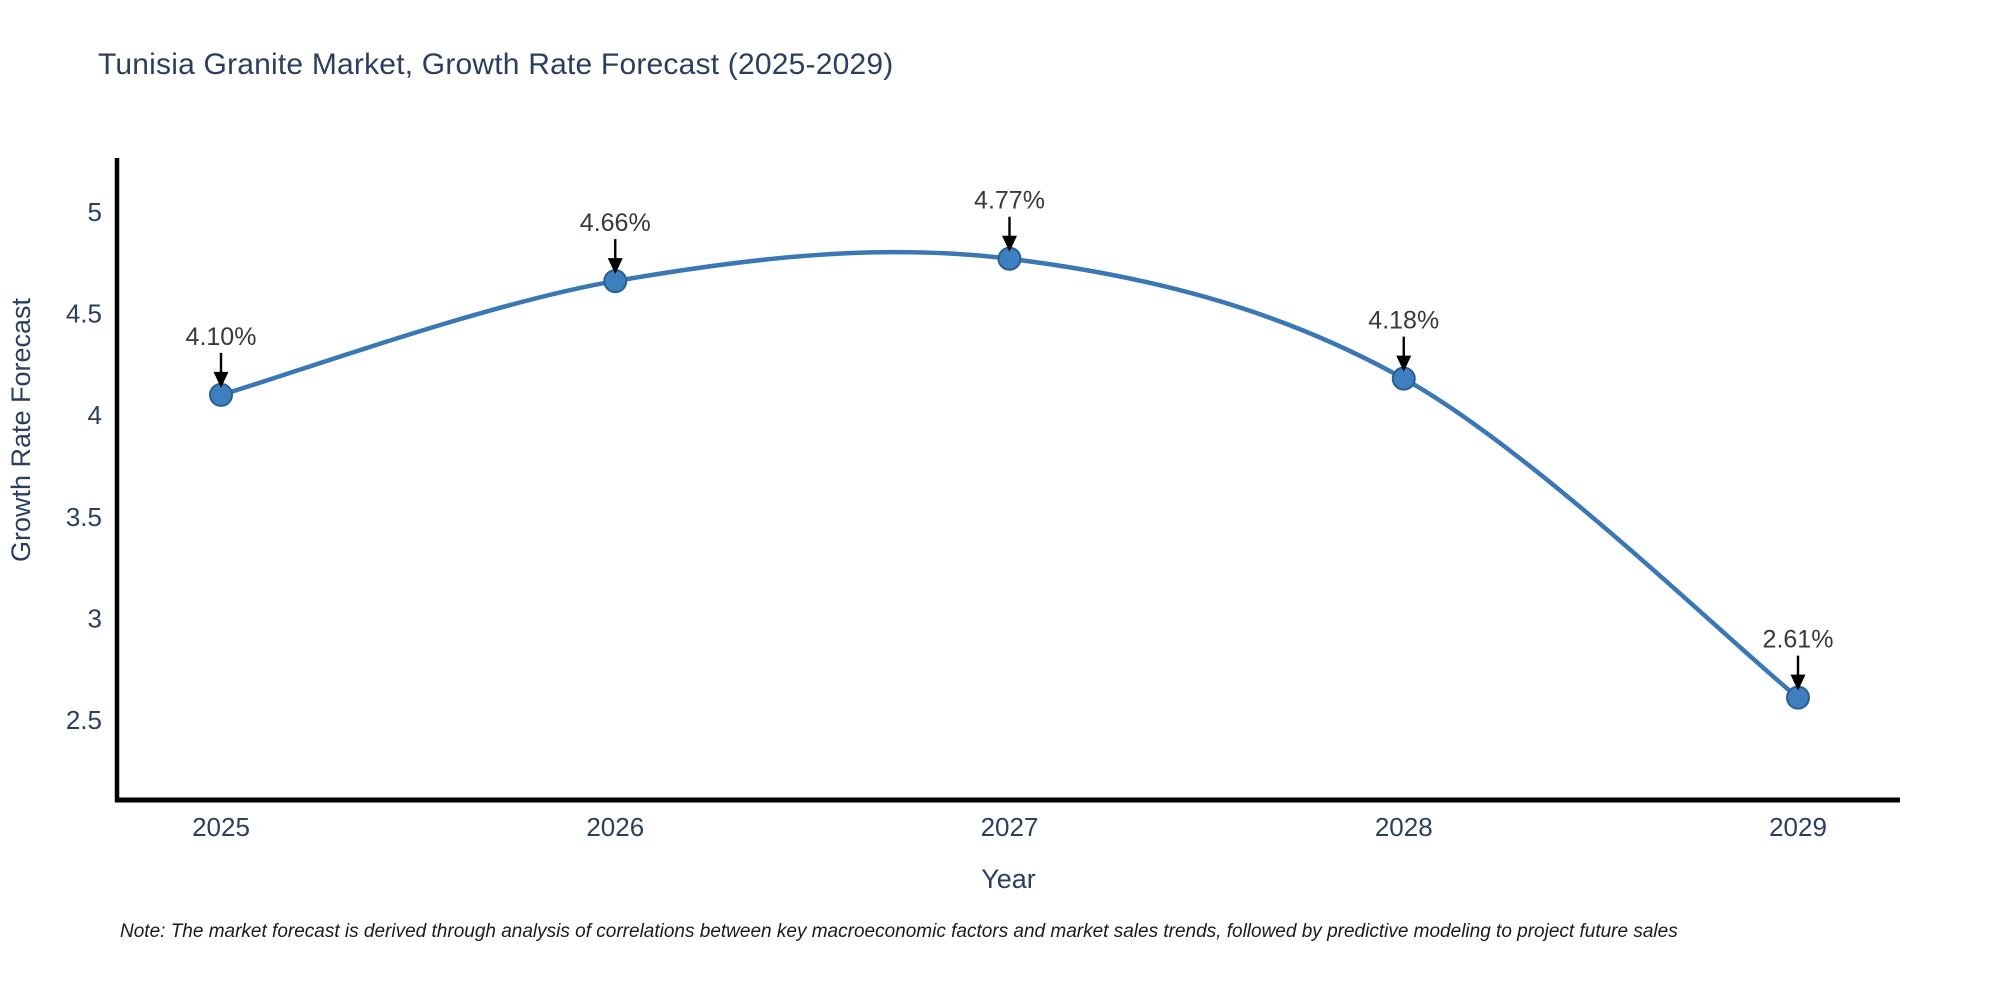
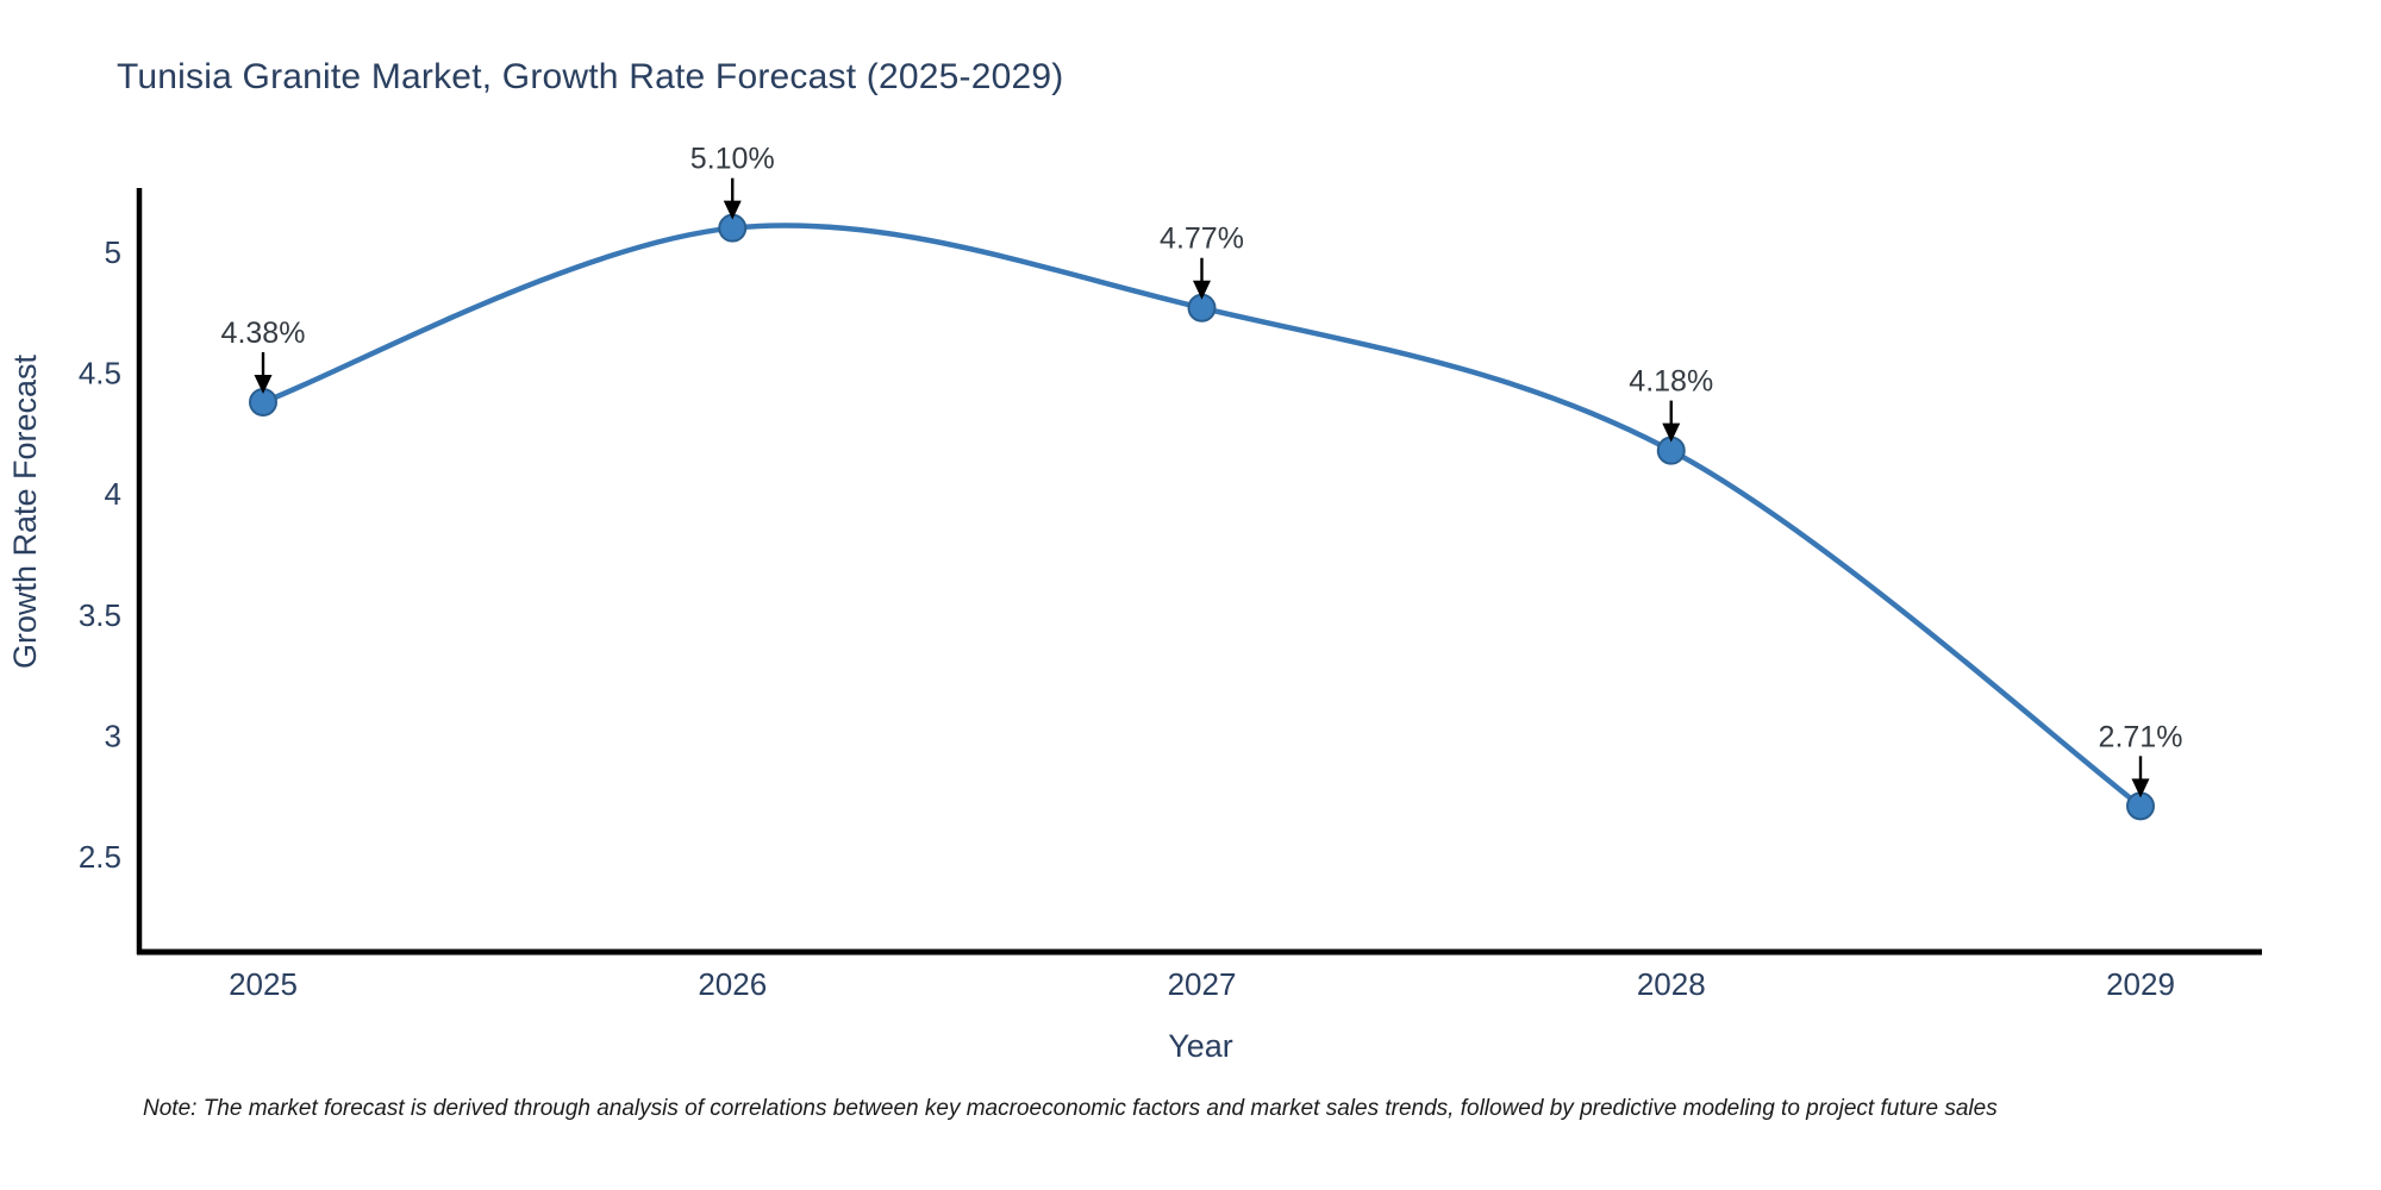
2025: 4.10% -> 4.38%
2026: 4.66% -> 5.10%
2029: 2.61% -> 2.71%
